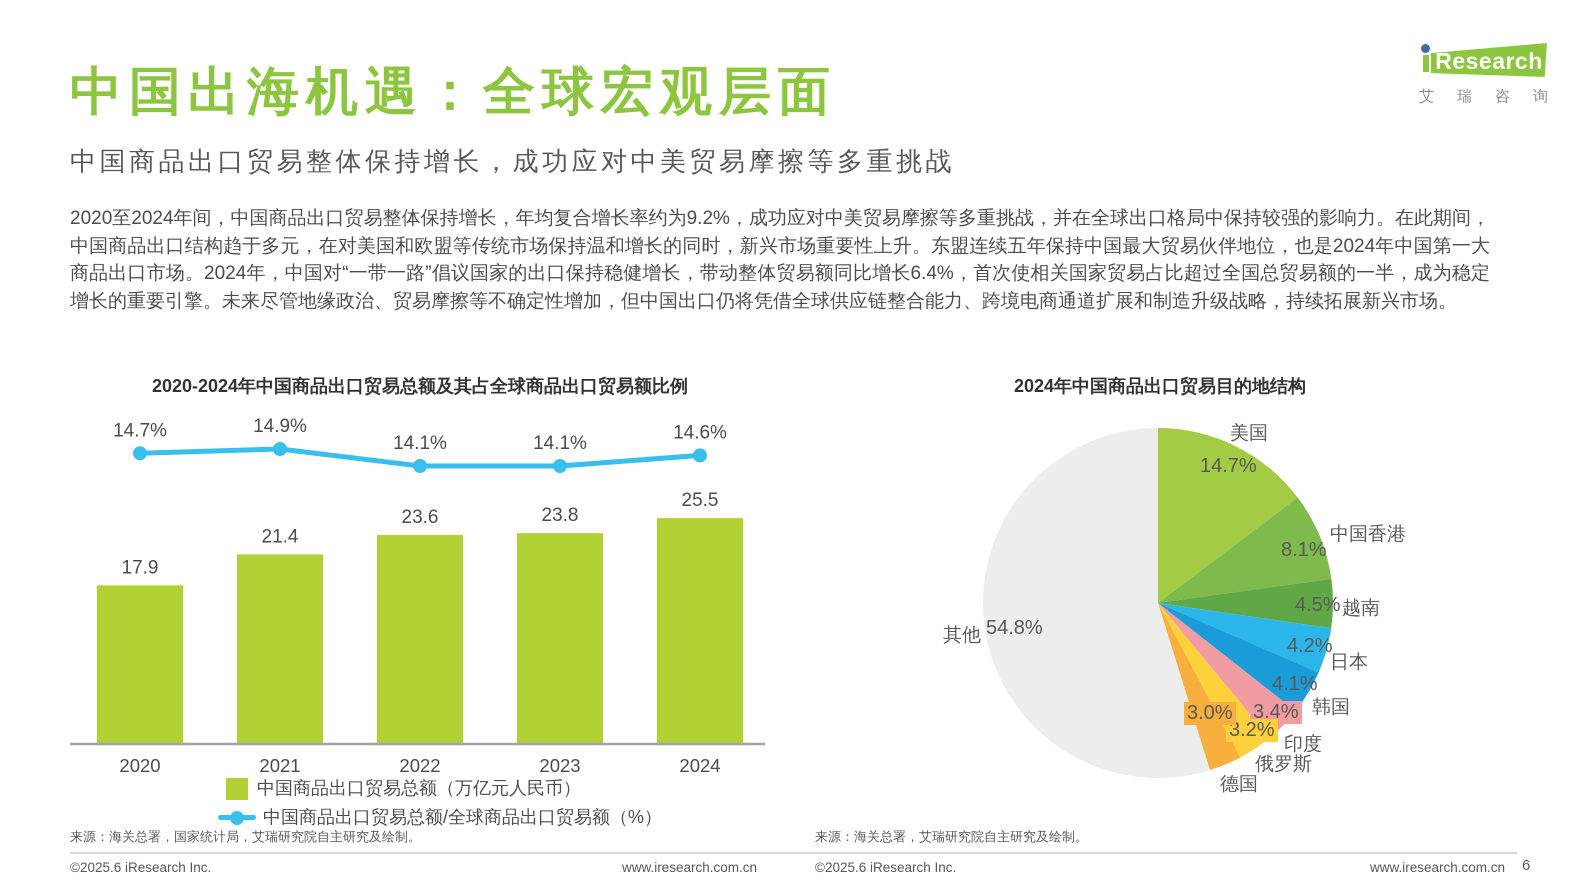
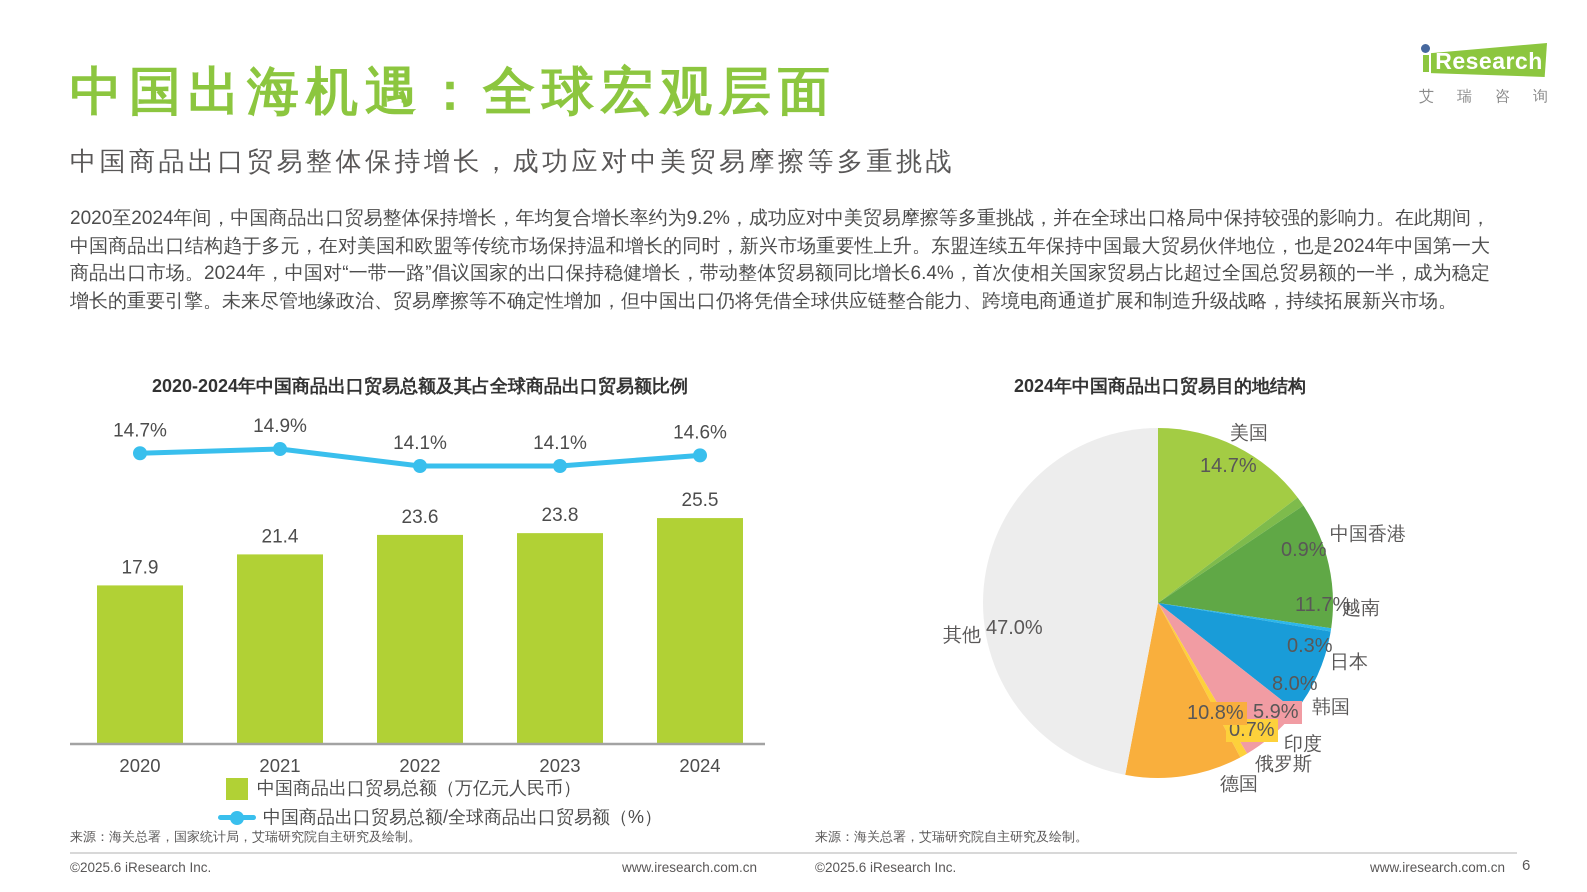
2024年中国商品出口贸易目的地结构/中国香港: 8.1% -> 0.9%
2024年中国商品出口贸易目的地结构/越南: 4.5% -> 11.7%
2024年中国商品出口贸易目的地结构/日本: 4.2% -> 0.3%
2024年中国商品出口贸易目的地结构/韩国: 4.1% -> 8.0%
2024年中国商品出口贸易目的地结构/印度: 3.4% -> 5.9%
2024年中国商品出口贸易目的地结构/俄罗斯: 3.2% -> 0.7%
2024年中国商品出口贸易目的地结构/德国: 3.0% -> 10.8%
2024年中国商品出口贸易目的地结构/其他: 54.8% -> 47.0%
